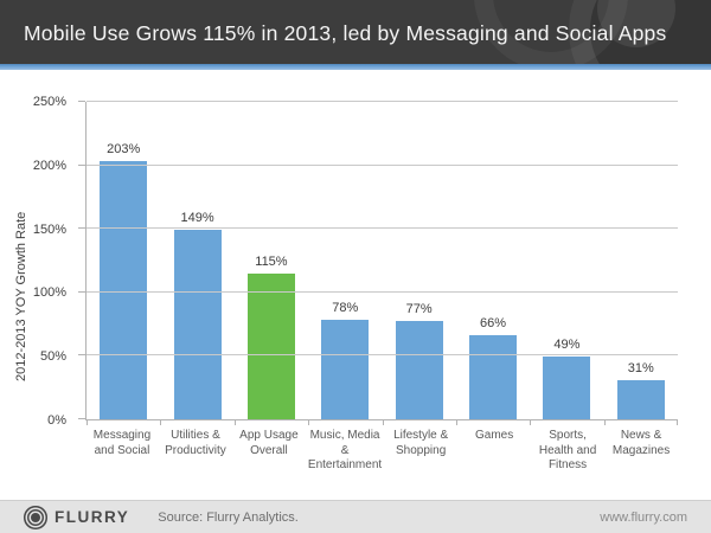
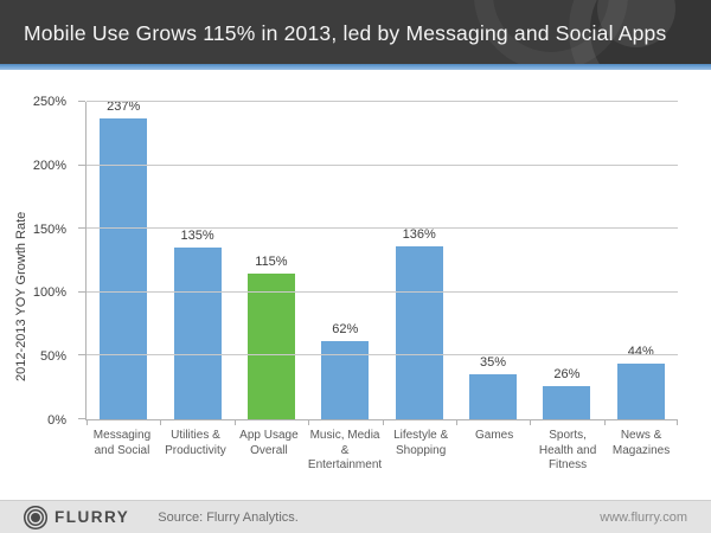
Messaging and Social: 203% -> 237%
Utilities & Productivity: 149% -> 135%
Music, Media & Entertainment: 78% -> 62%
Lifestyle & Shopping: 77% -> 136%
Games: 66% -> 35%
Sports, Health and Fitness: 49% -> 26%
News & Magazines: 31% -> 44%
